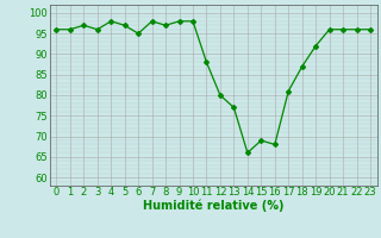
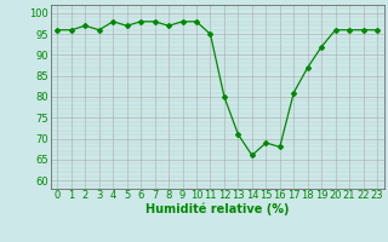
6: 95 -> 98
11: 88 -> 95
13: 77 -> 71
